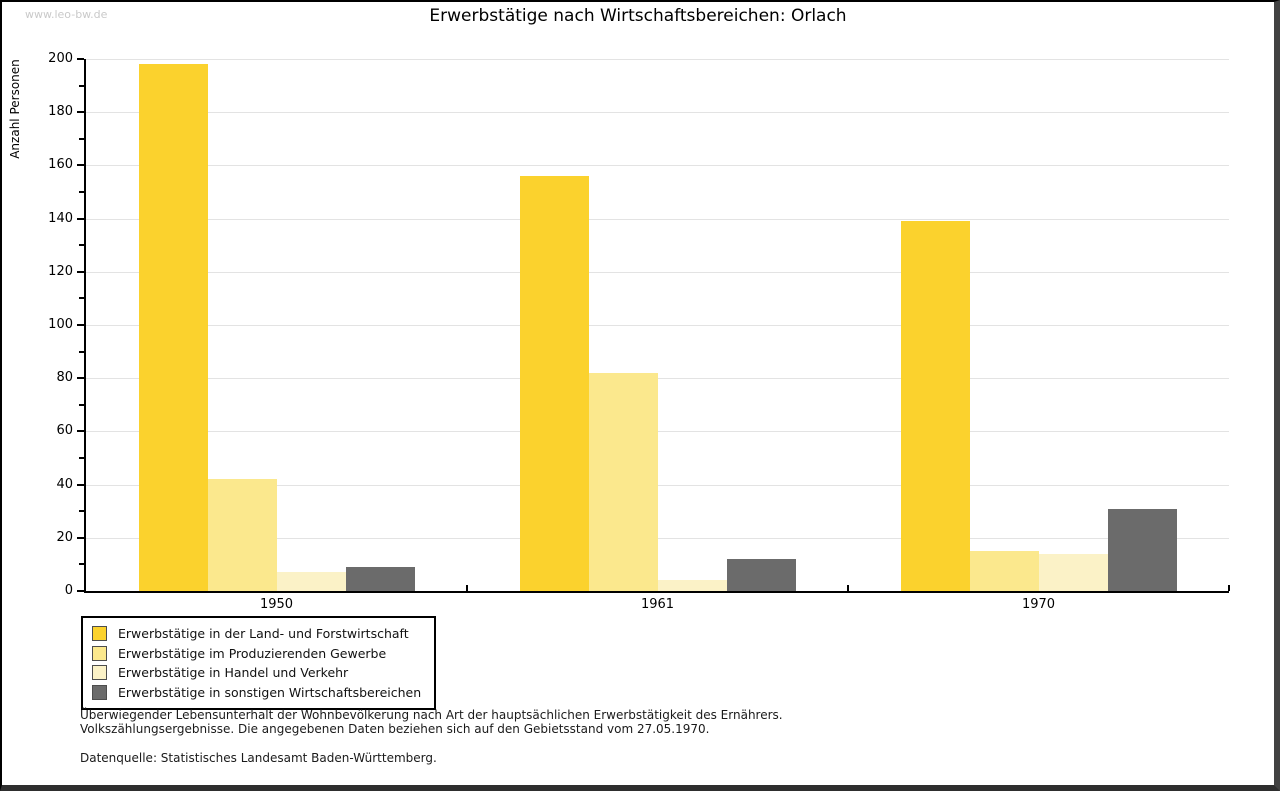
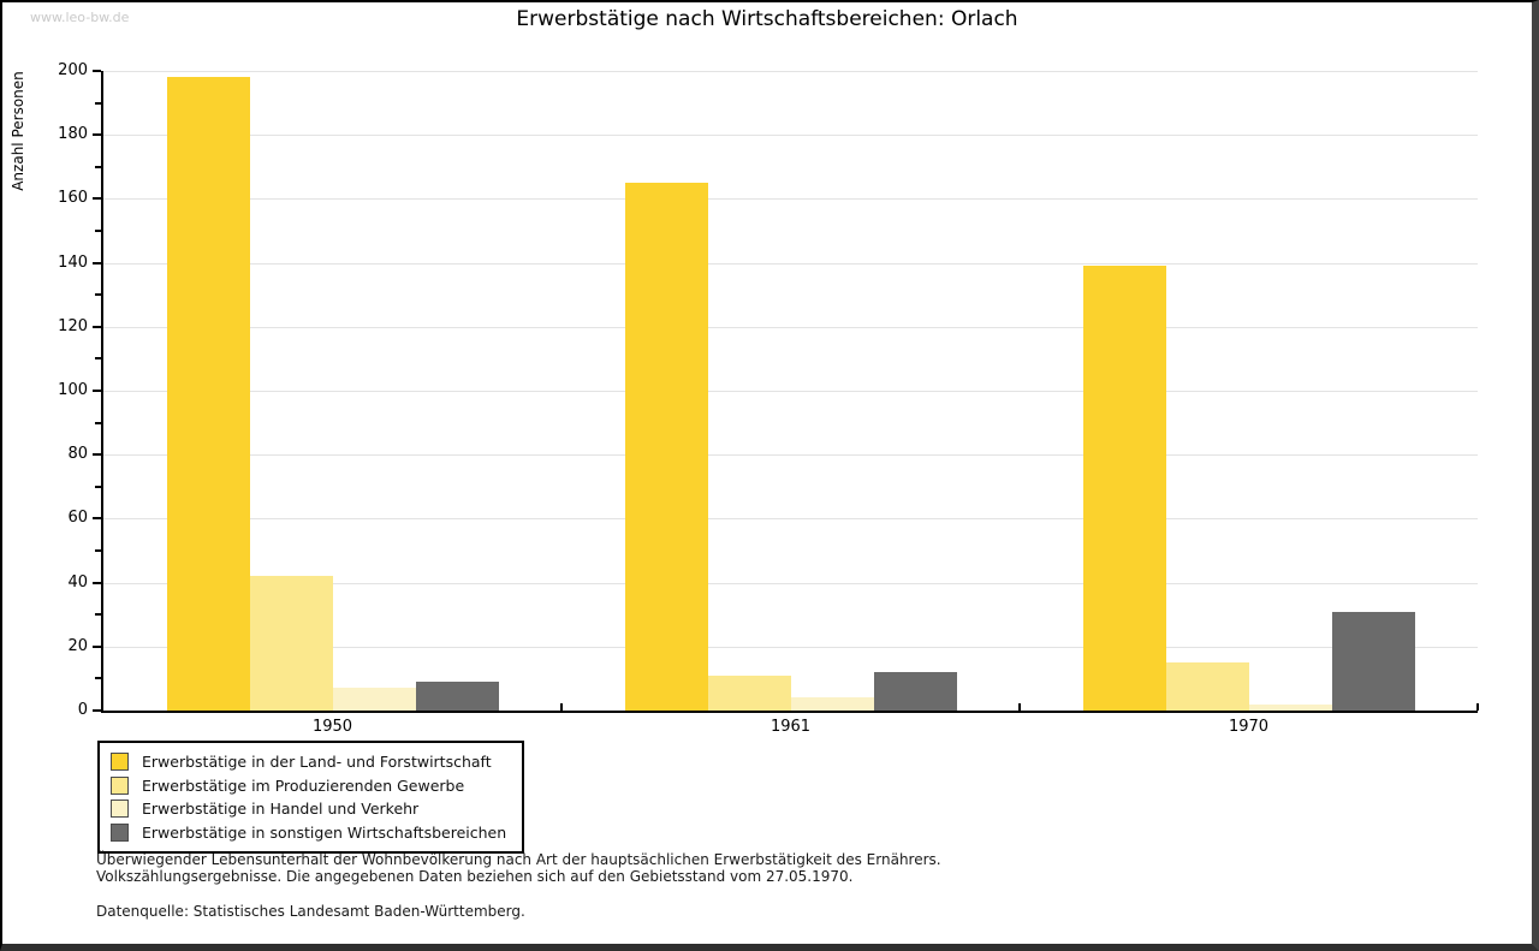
Erwerbstätige in der Land- und Forstwirtschaft/1961: 156 -> 165
Erwerbstätige im Produzierenden Gewerbe/1961: 82 -> 11
Erwerbstätige in Handel und Verkehr/1970: 14 -> 2
